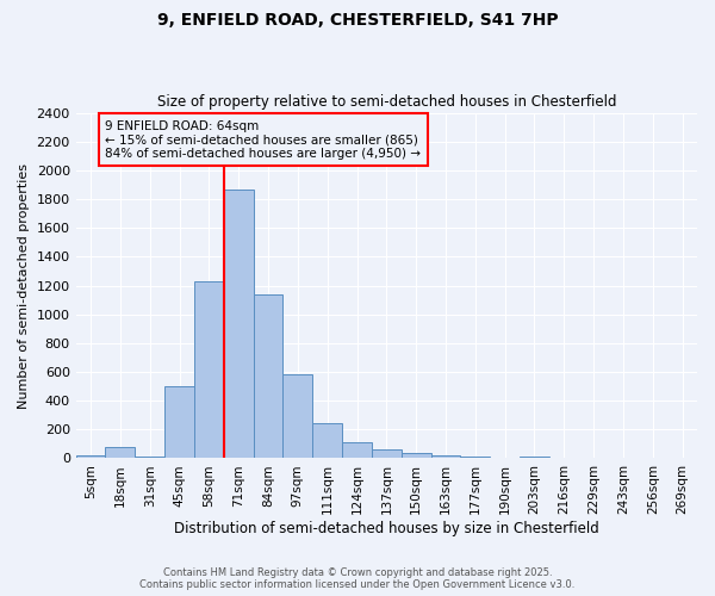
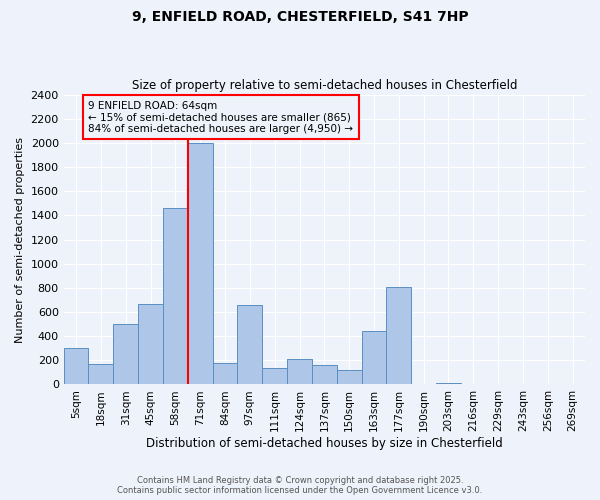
5sqm: 20 -> 300
18sqm: 80 -> 170
31sqm: 10 -> 500
45sqm: 500 -> 670
58sqm: 1230 -> 1460
71sqm: 1870 -> 2000
84sqm: 1140 -> 180
97sqm: 580 -> 660
111sqm: 240 -> 140
124sqm: 110 -> 210
137sqm: 60 -> 160
150sqm: 40 -> 120
163sqm: 20 -> 440
177sqm: 10 -> 810
